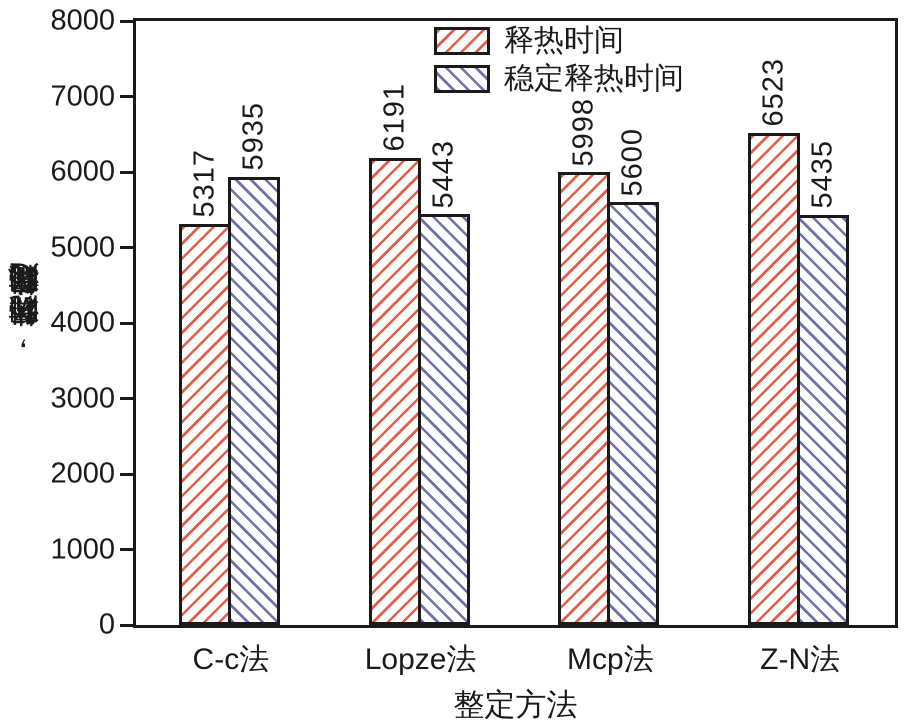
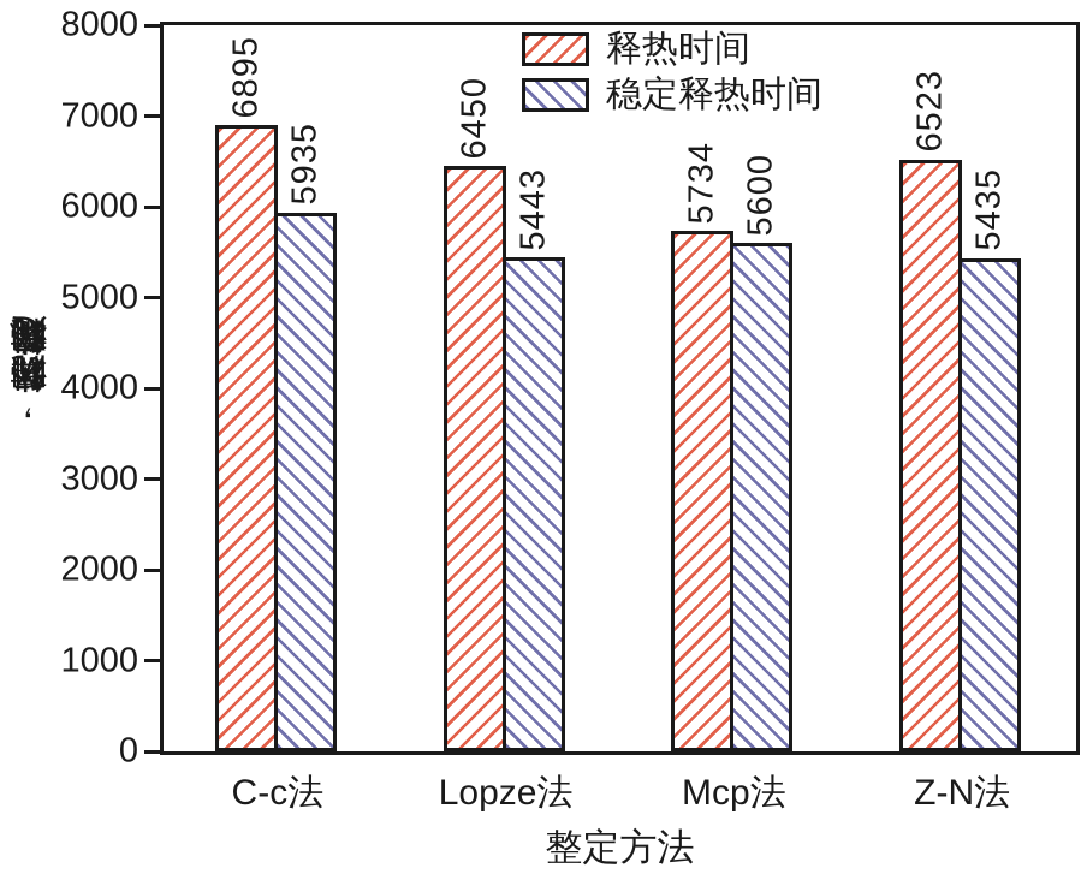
释热时间/C-c法: 5317 -> 6895
释热时间/Lopze法: 6191 -> 6450
释热时间/Mcp法: 5998 -> 5734
